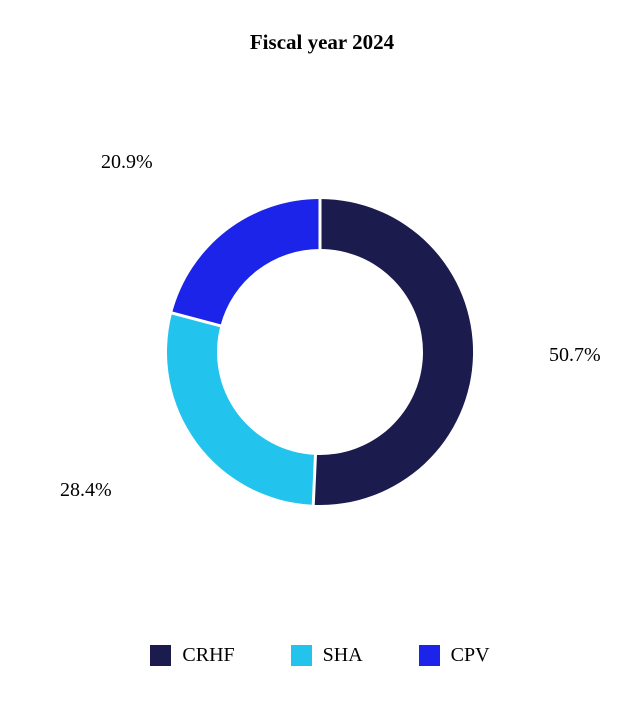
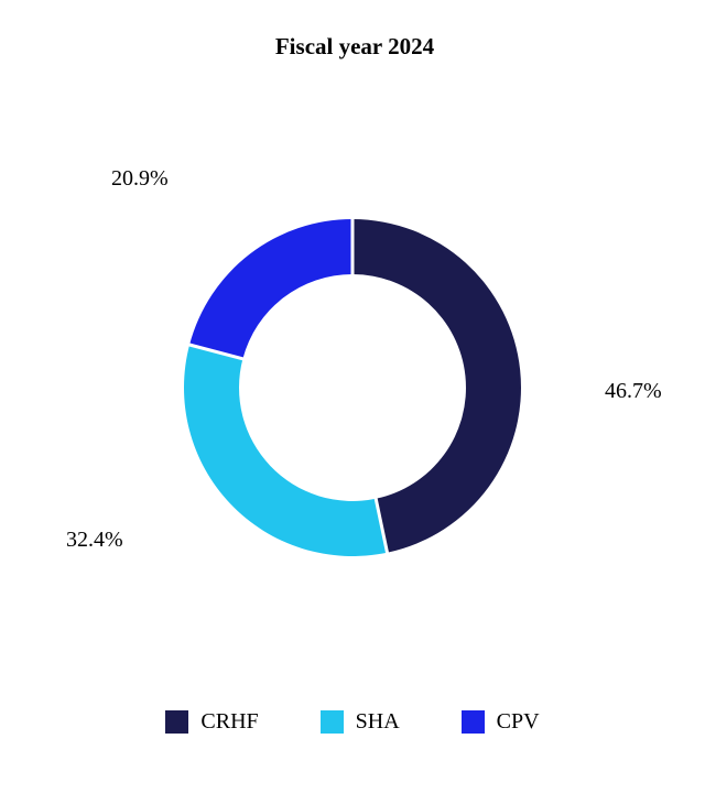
CRHF: 50.7% -> 46.7%
SHA: 28.4% -> 32.4%
